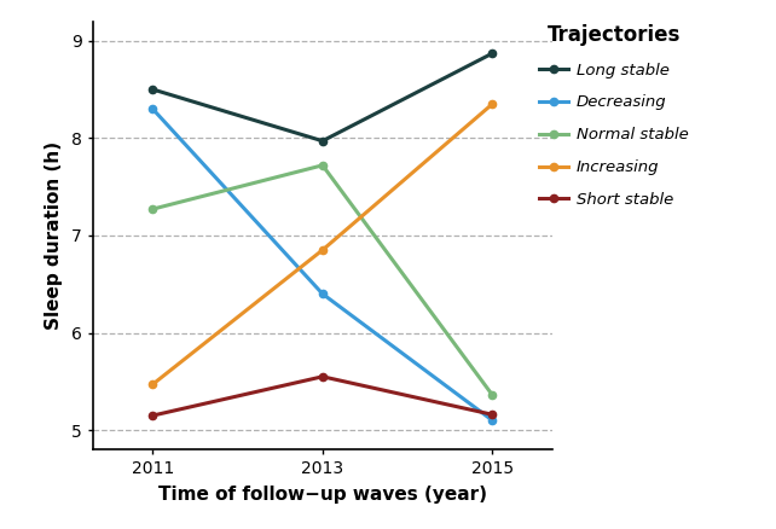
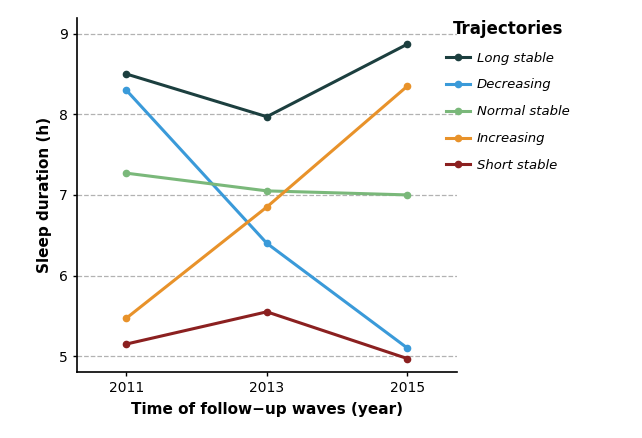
Normal stable/2013: 7.72 -> 7.05
Normal stable/2015: 5.36 -> 7.00
Short stable/2015: 5.16 -> 4.97
